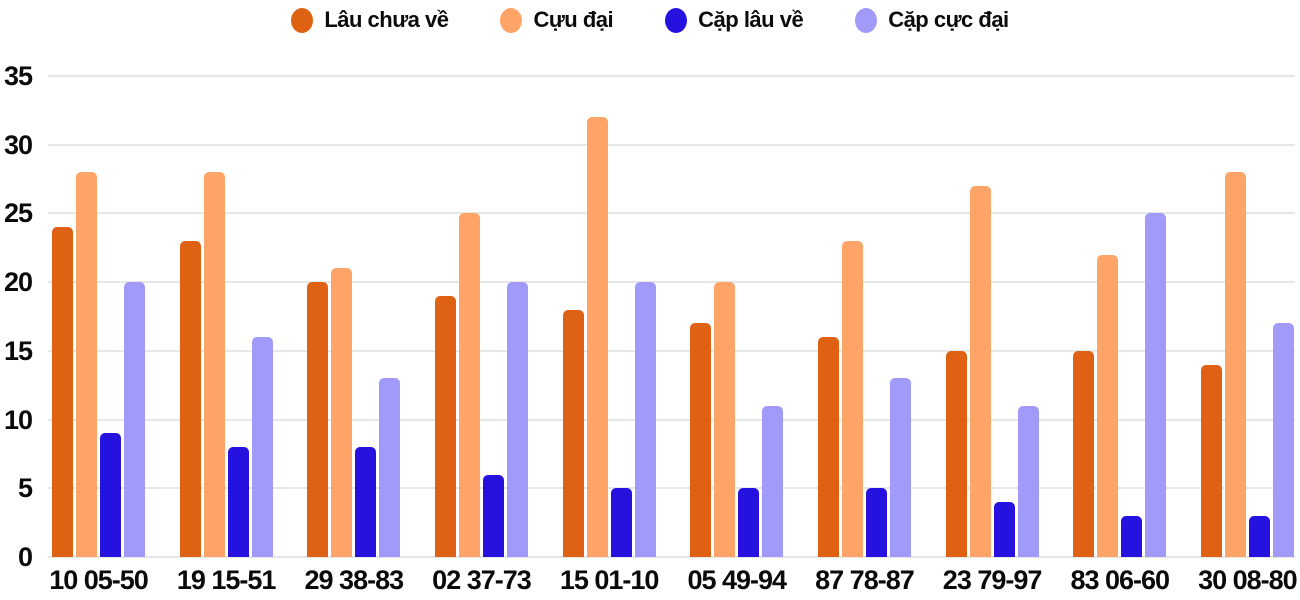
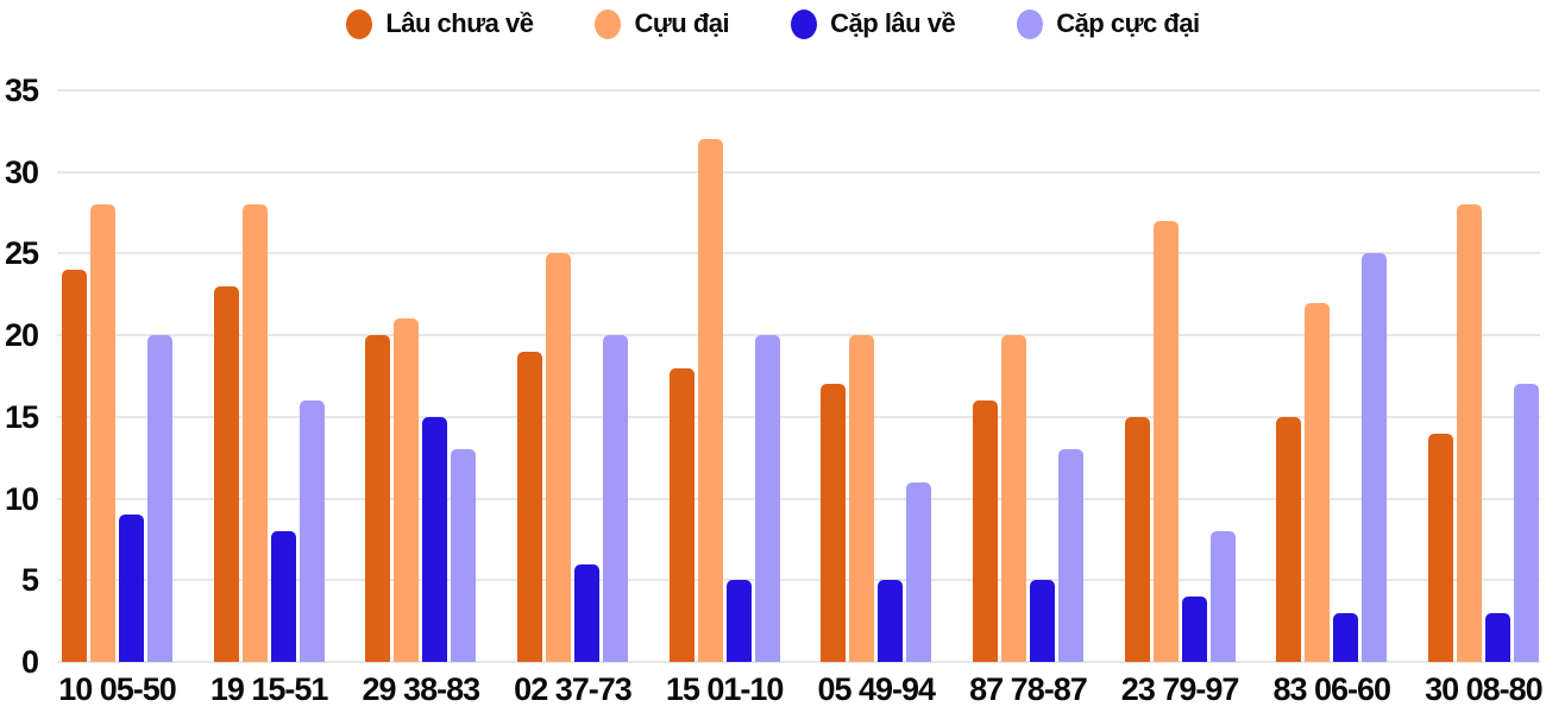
Cặp lâu về/29 38-83: 8 -> 15
Cựu đại/87 78-87: 23 -> 20
Cặp cực đại/23 79-97: 11 -> 8
